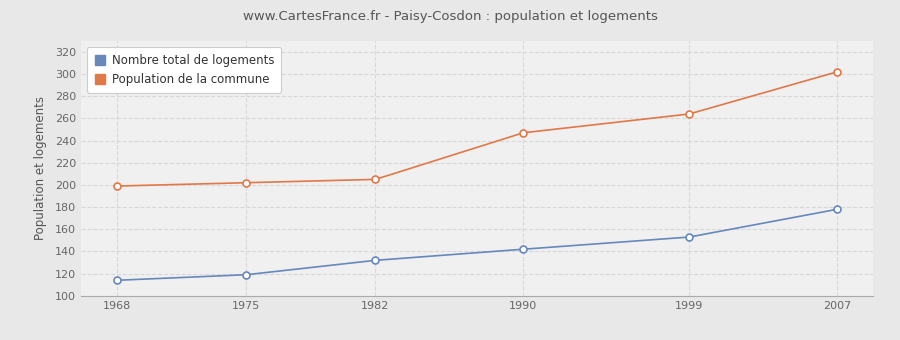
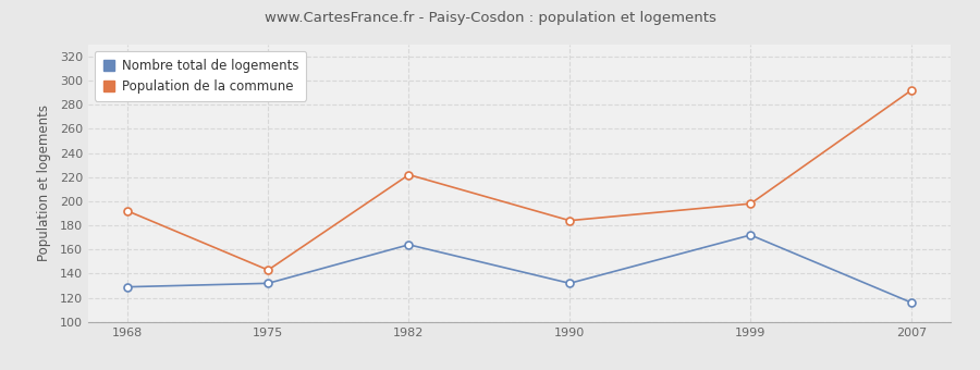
Nombre total de logements/1968: 114 -> 129
Population de la commune/1968: 199 -> 192
Nombre total de logements/1975: 119 -> 132
Population de la commune/1975: 202 -> 143
Nombre total de logements/1982: 132 -> 164
Population de la commune/1982: 205 -> 222
Nombre total de logements/1990: 142 -> 132
Population de la commune/1990: 247 -> 184
Nombre total de logements/1999: 153 -> 172
Population de la commune/1999: 264 -> 198
Nombre total de logements/2007: 178 -> 116
Population de la commune/2007: 302 -> 292
